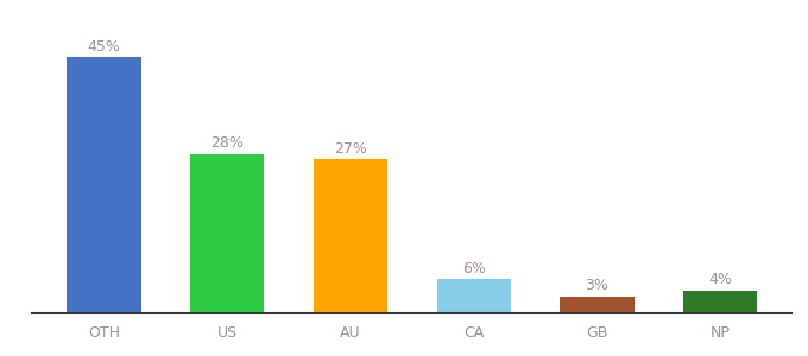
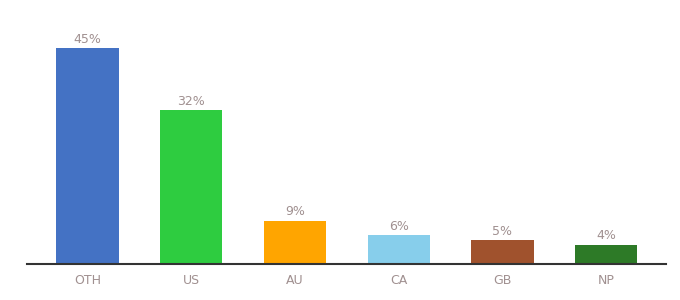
US: 28% -> 32%
AU: 27% -> 9%
GB: 3% -> 5%
